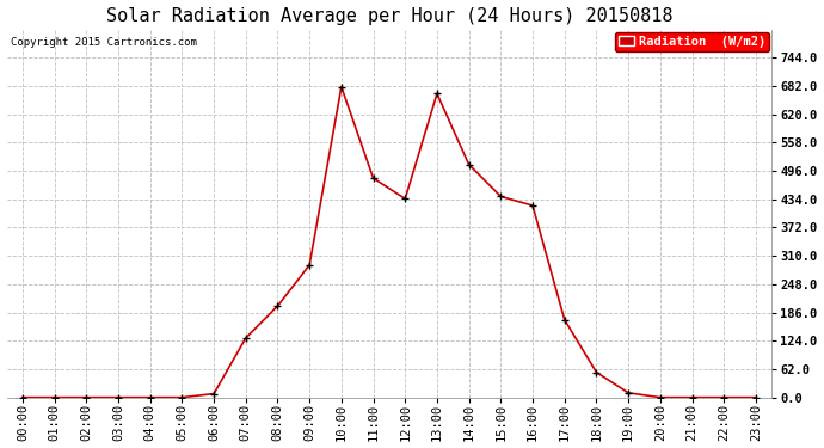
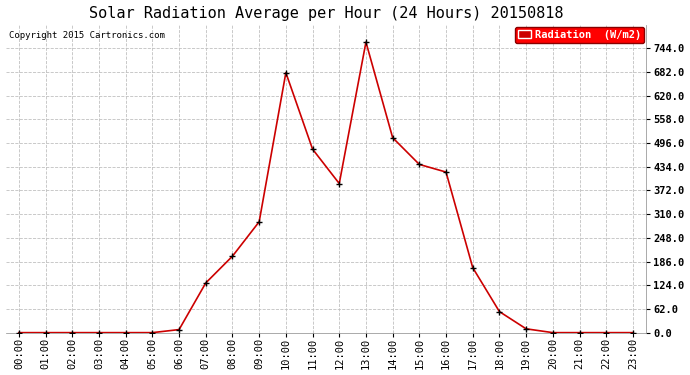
12:00: 435 -> 390
13:00: 665 -> 760
